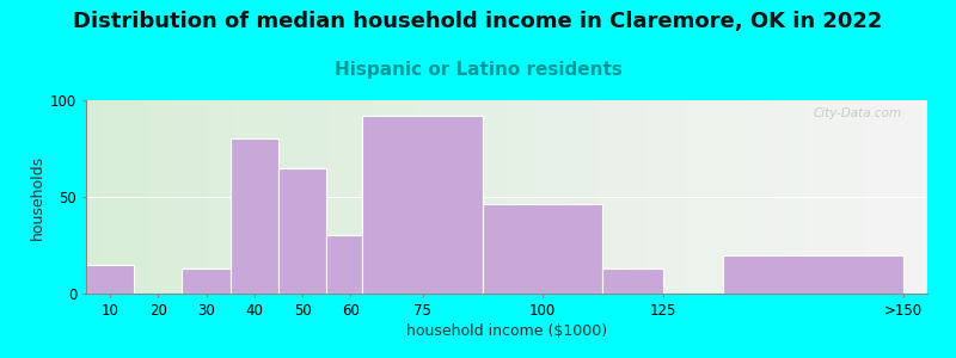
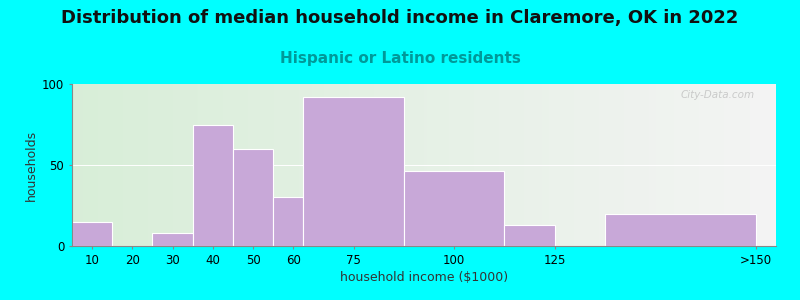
30: 13 -> 8
40: 80 -> 75
50: 65 -> 60
